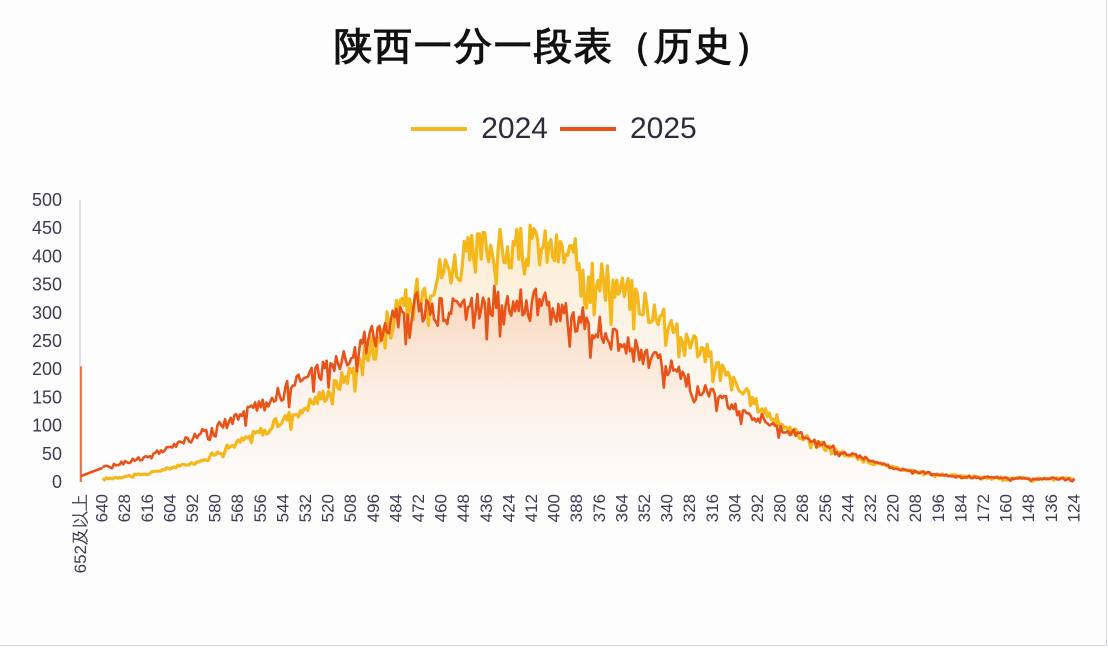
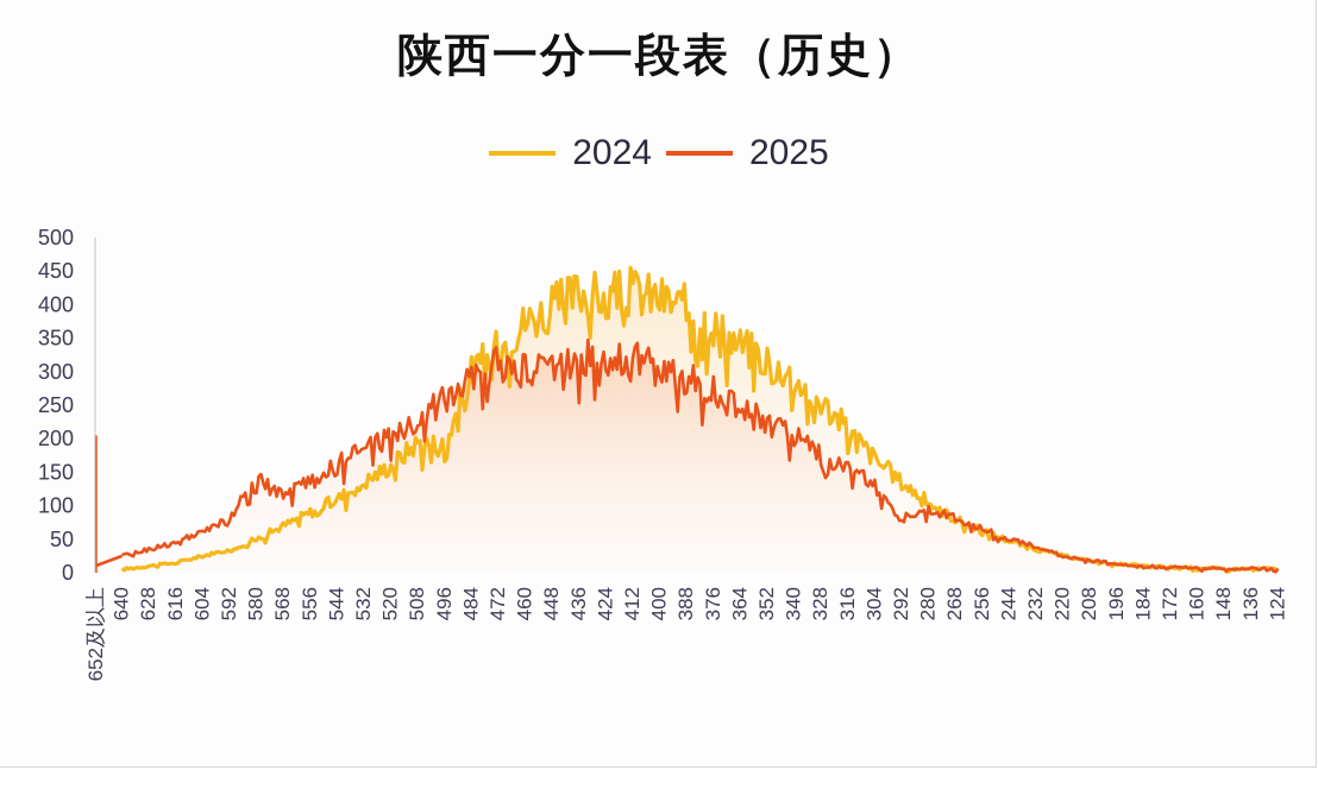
2025/580: 100 -> 140
2024/496: 250 -> 190
2025/292: 120 -> 80
